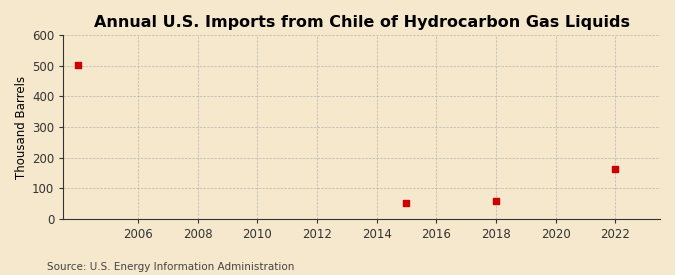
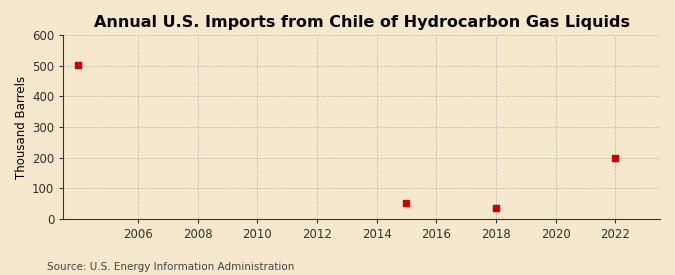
2018: 57 -> 35
2022: 163 -> 200
